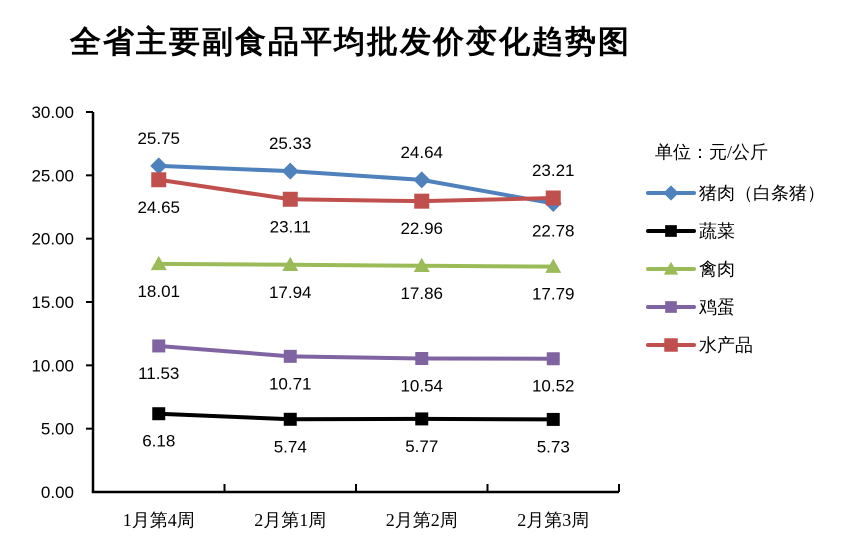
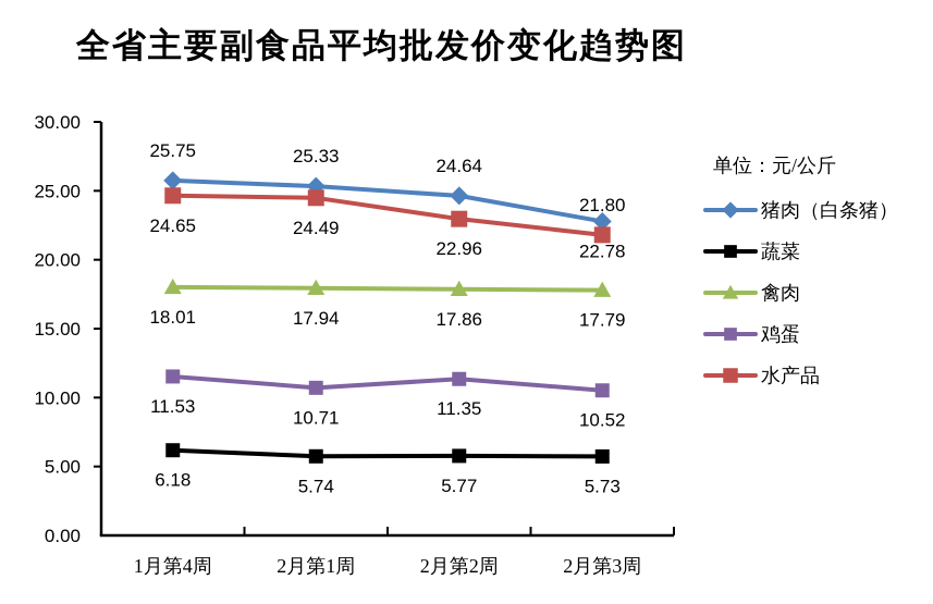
水产品/2月第1周: 23.11 -> 24.49
鸡蛋/2月第2周: 10.54 -> 11.35
水产品/2月第3周: 23.21 -> 21.80
